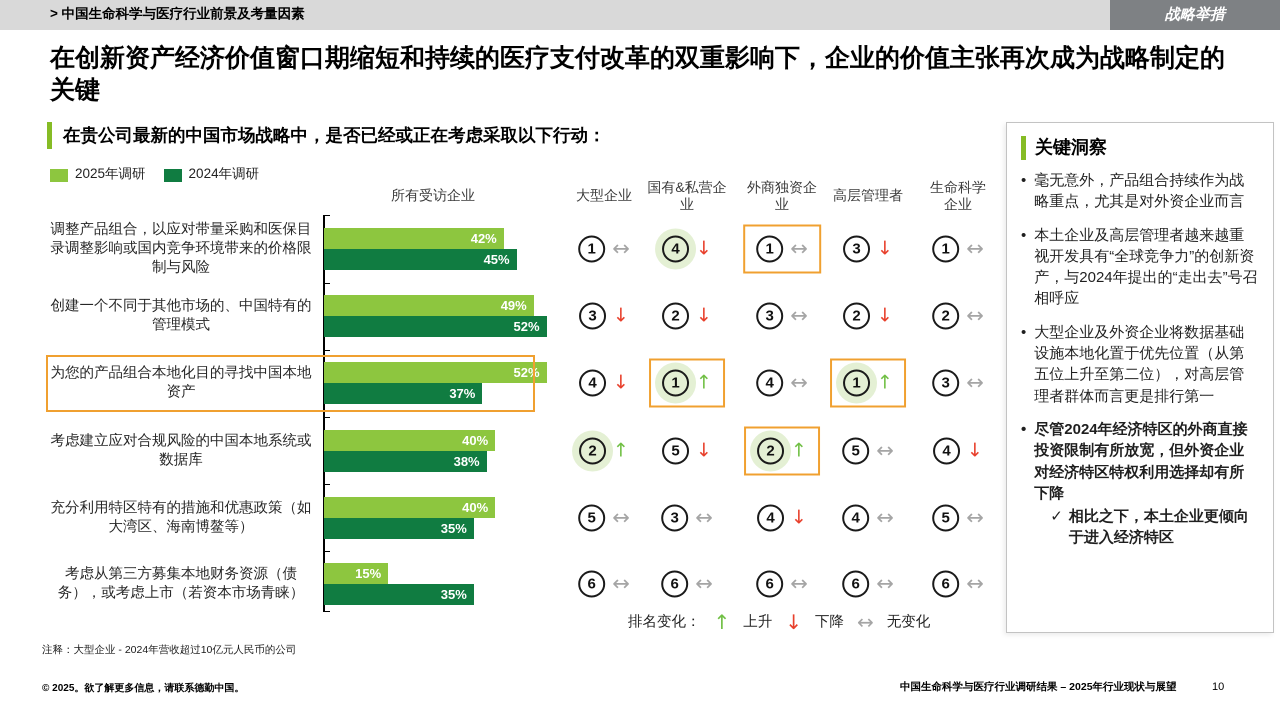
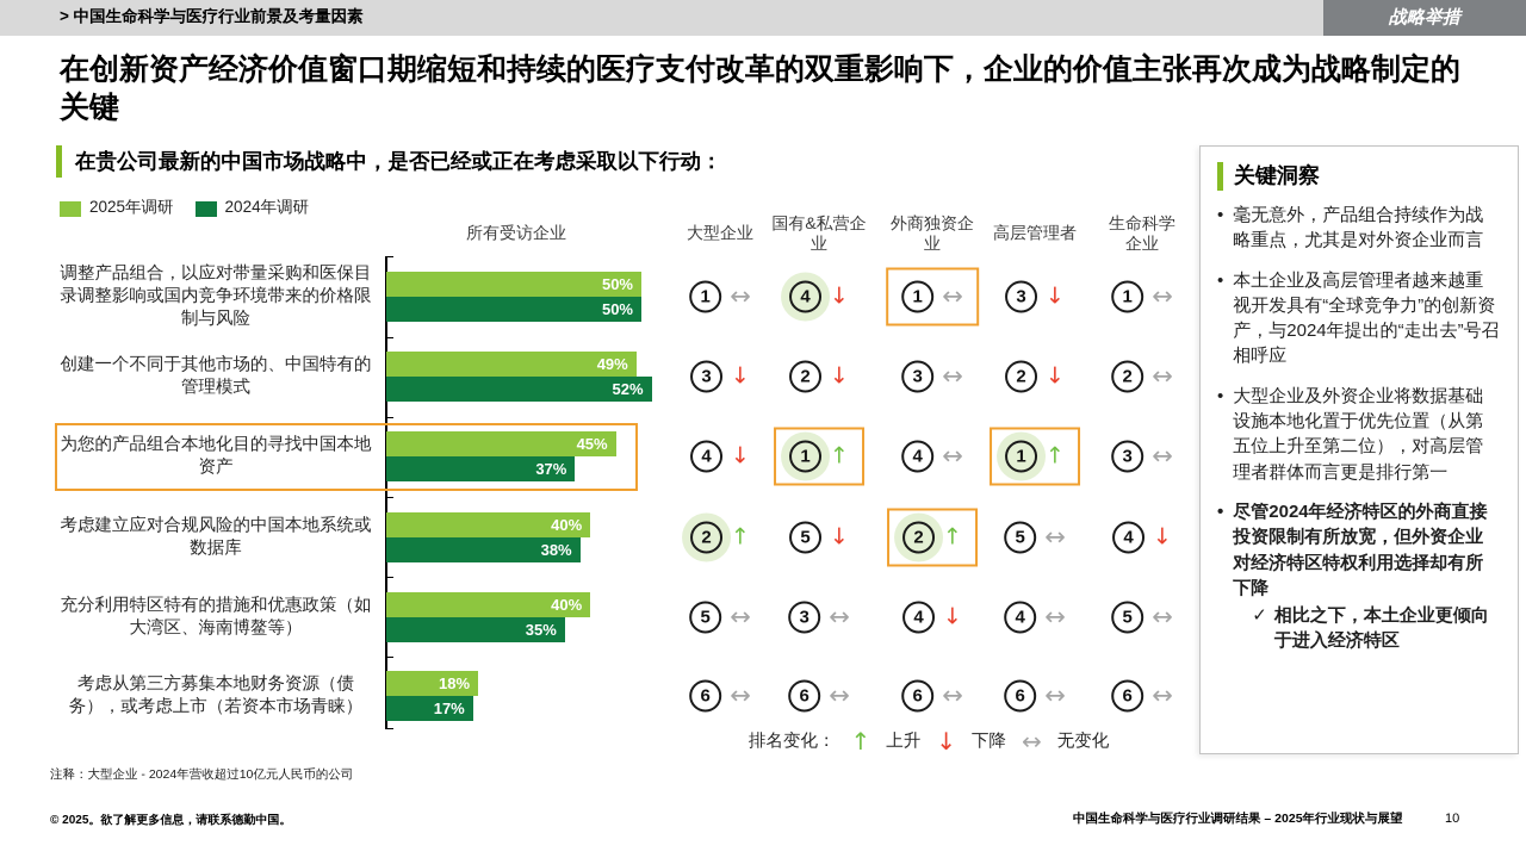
2025年调研/调整产品组合，以应对带量采购和医保目录调整影响或国内竞争环境带来的价格限制与风险: 42% -> 50%
2024年调研/调整产品组合，以应对带量采购和医保目录调整影响或国内竞争环境带来的价格限制与风险: 45% -> 50%
2025年调研/为您的产品组合本地化目的寻找中国本地资产: 52% -> 45%
2025年调研/考虑从第三方募集本地财务资源（债务），或考虑上市（若资本市场青睐）: 15% -> 18%
2024年调研/考虑从第三方募集本地财务资源（债务），或考虑上市（若资本市场青睐）: 35% -> 17%
